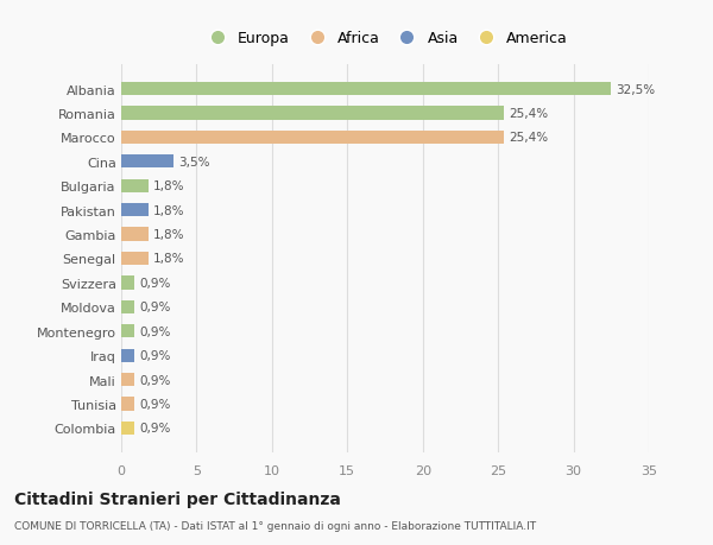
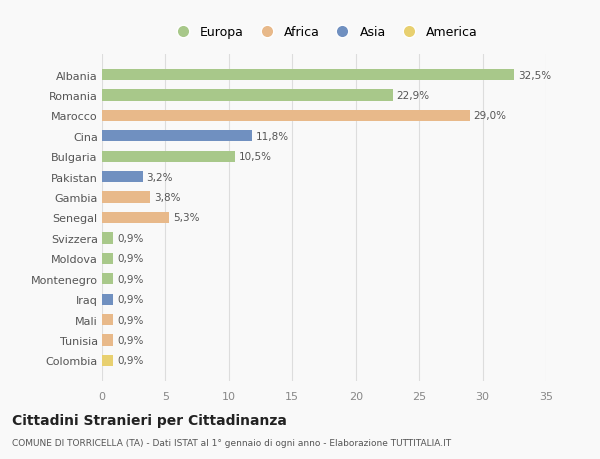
Romania: 25,4% -> 22,9%
Marocco: 25,4% -> 29,0%
Cina: 3,5% -> 11,8%
Bulgaria: 1,8% -> 10,5%
Pakistan: 1,8% -> 3,2%
Gambia: 1,8% -> 3,8%
Senegal: 1,8% -> 5,3%
